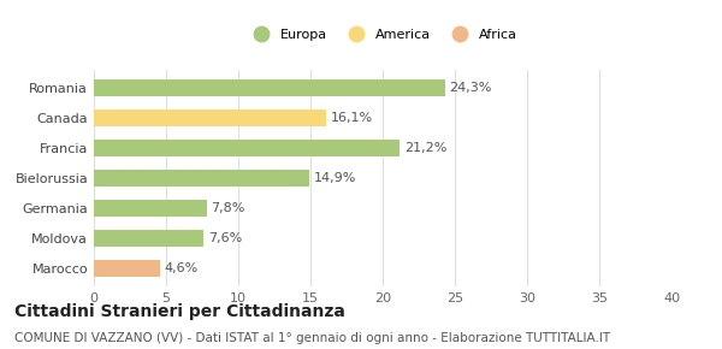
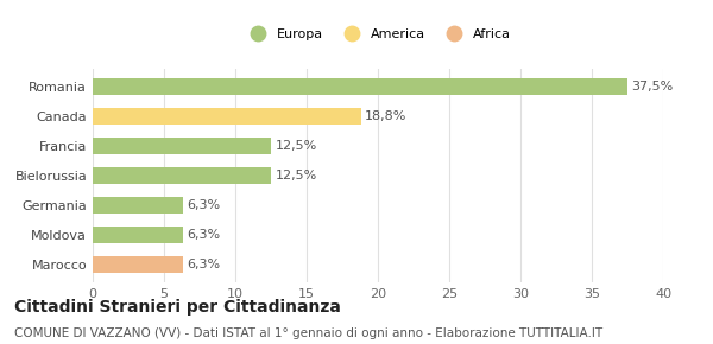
Romania: 24,3% -> 37,5%
Canada: 16,1% -> 18,8%
Francia: 21,2% -> 12,5%
Bielorussia: 14,9% -> 12,5%
Germania: 7,8% -> 6,3%
Moldova: 7,6% -> 6,3%
Marocco: 4,6% -> 6,3%
